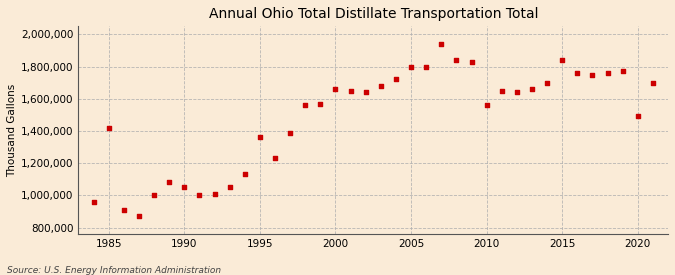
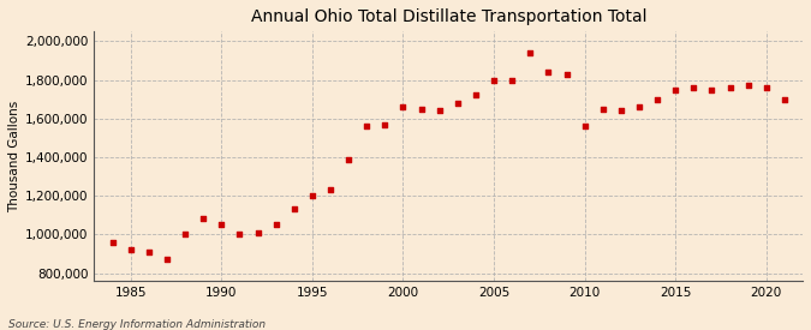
1985: 1,420,000 -> 920,000
1995: 1,360,000 -> 1,200,000
2015: 1,840,000 -> 1,750,000
2020: 1,490,000 -> 1,760,000
